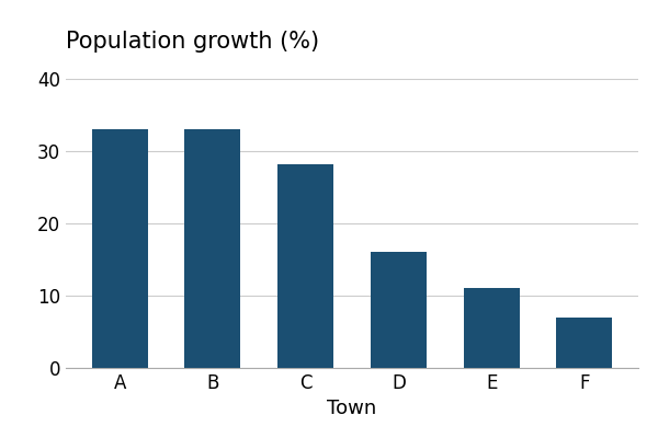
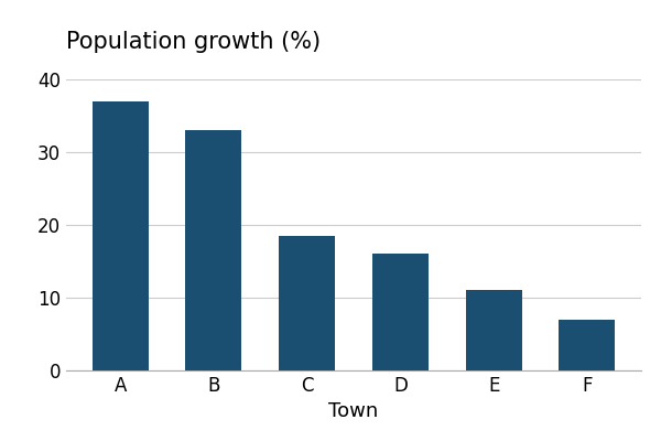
A: 33.0 -> 37.0
C: 28.2 -> 18.5
